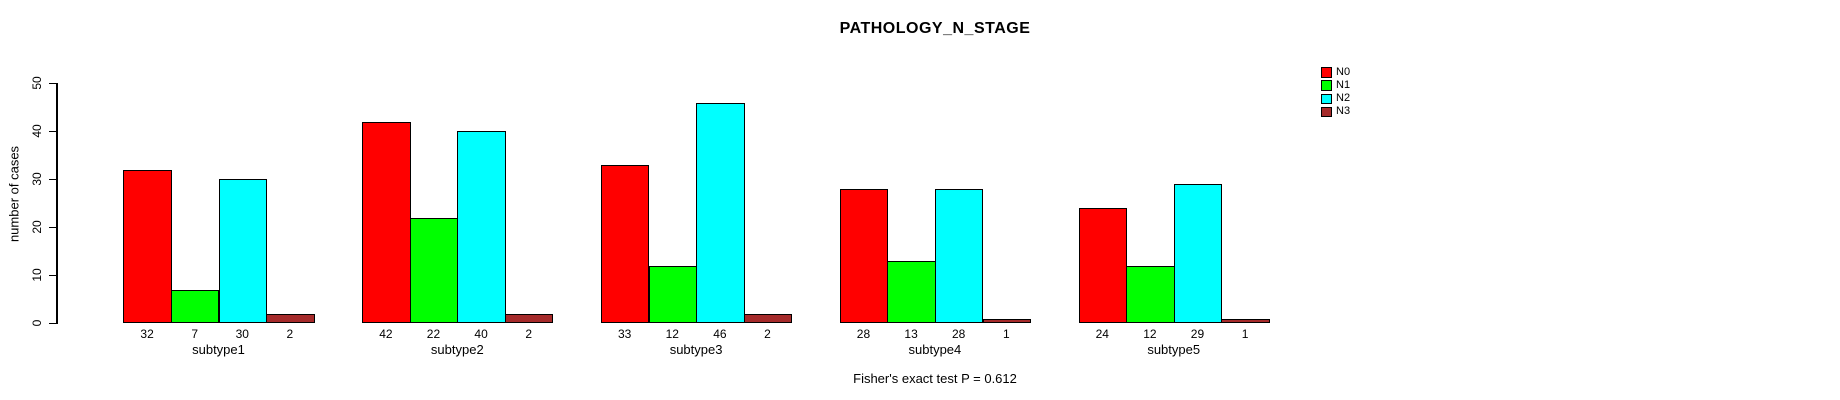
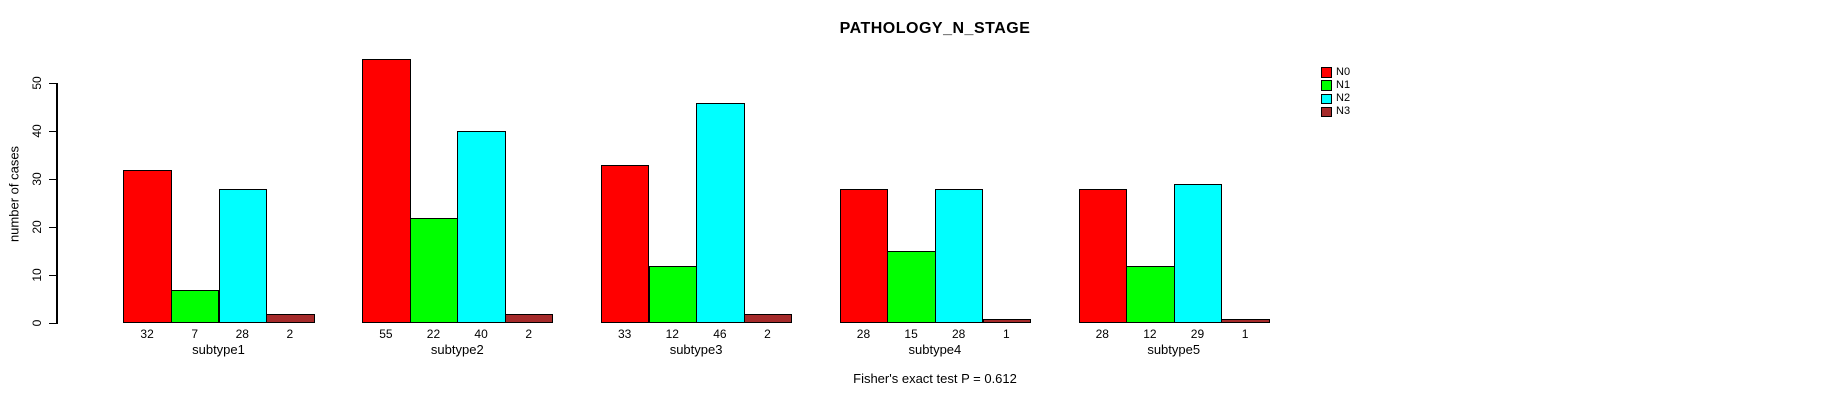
N2/subtype1: 30 -> 28
N0/subtype2: 42 -> 55
N1/subtype4: 13 -> 15
N0/subtype5: 24 -> 28
